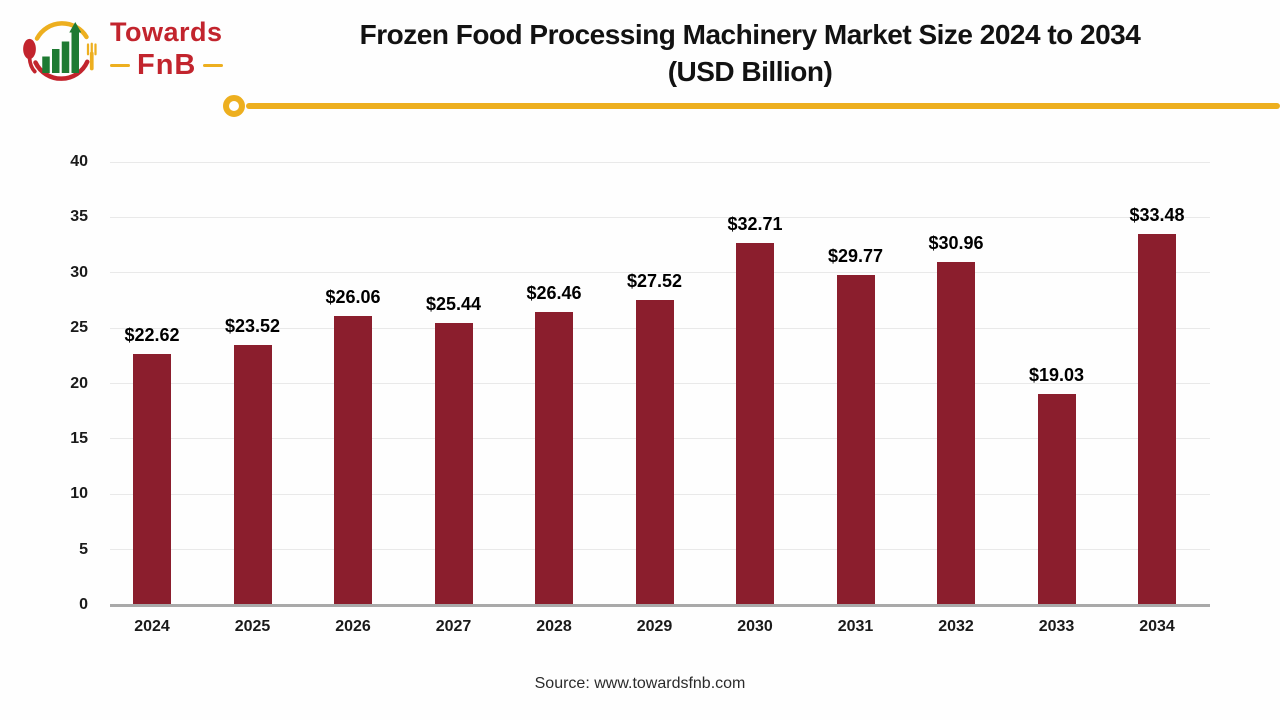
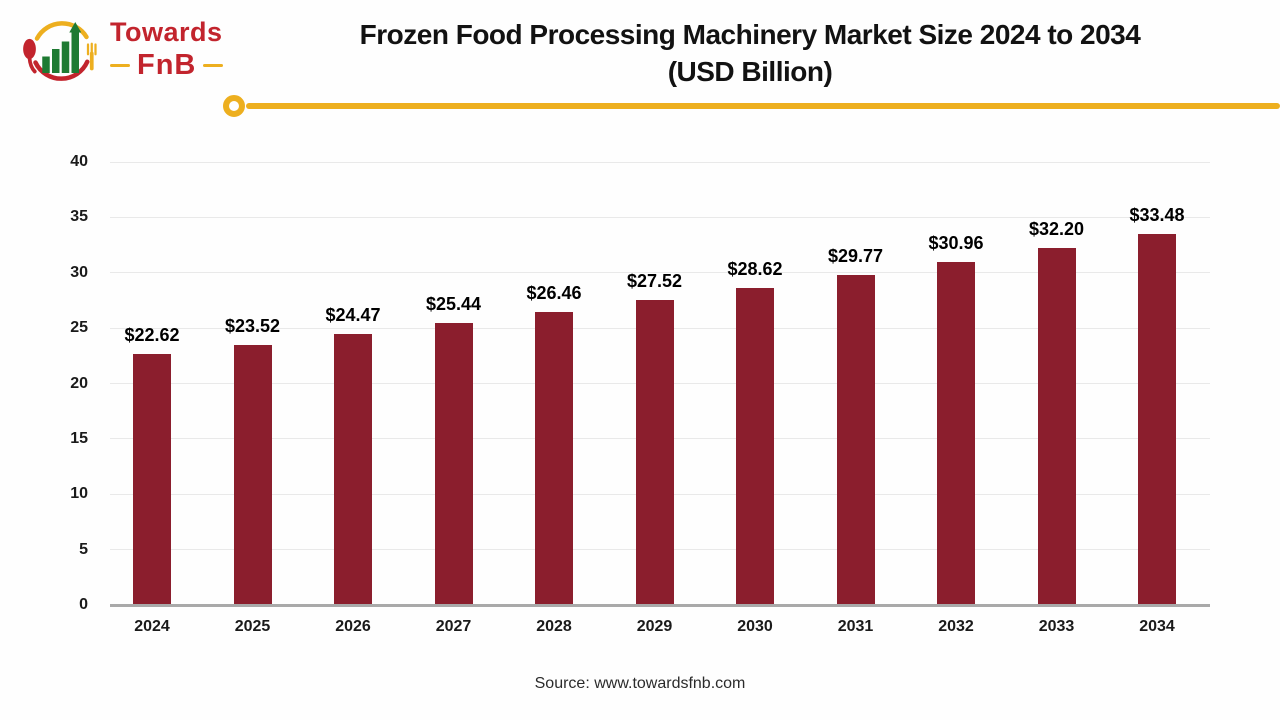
2026: $26.06 -> $24.47
2030: $32.71 -> $28.62
2033: $19.03 -> $32.20
